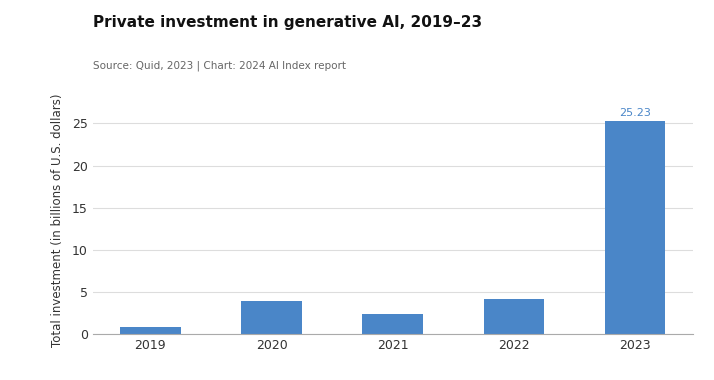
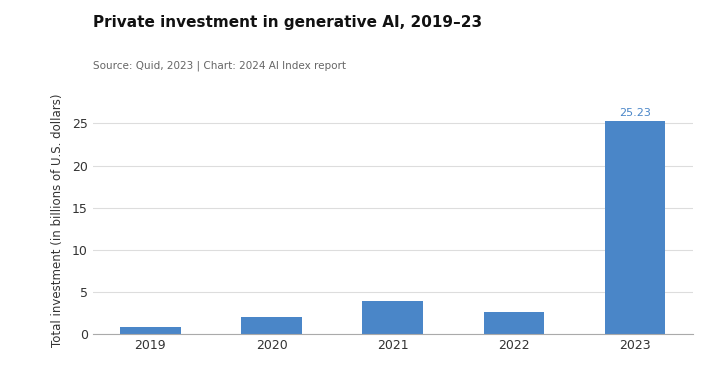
2020: 4.0 -> 2.0
2021: 2.4 -> 4.0
2022: 4.2 -> 2.6
